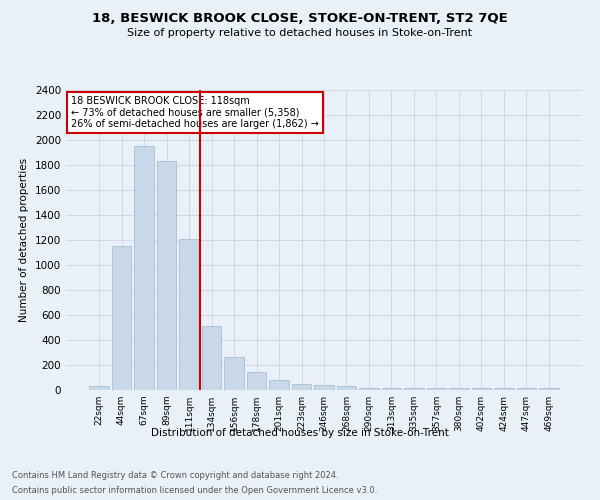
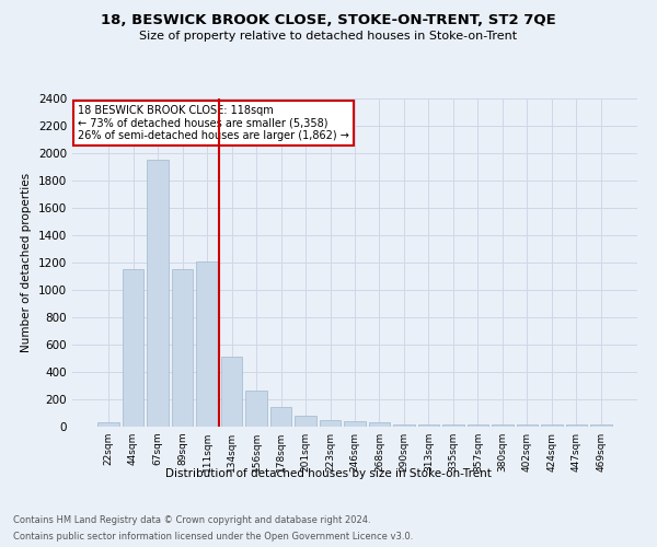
89sqm: 1830 -> 1150
